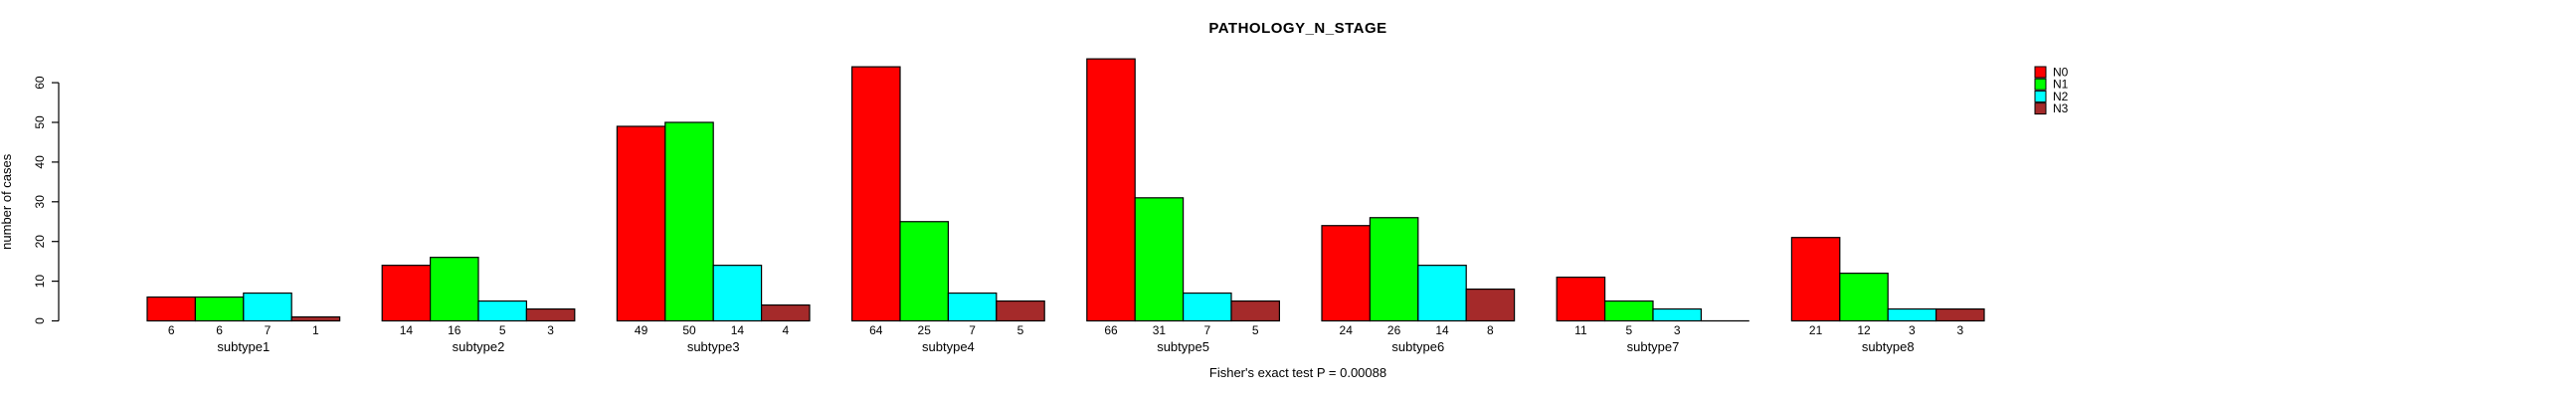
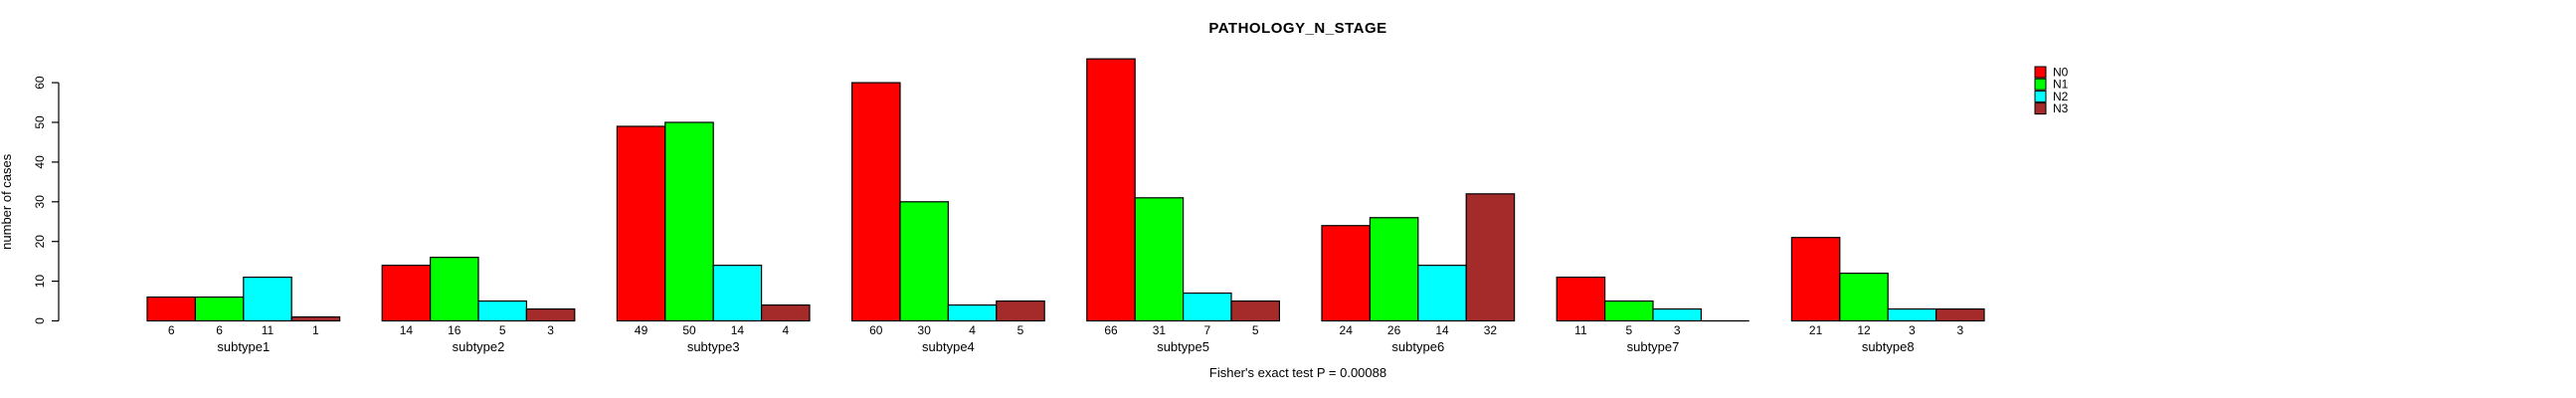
N2/subtype1: 7 -> 11
N0/subtype4: 64 -> 60
N1/subtype4: 25 -> 30
N2/subtype4: 7 -> 4
N3/subtype6: 8 -> 32
